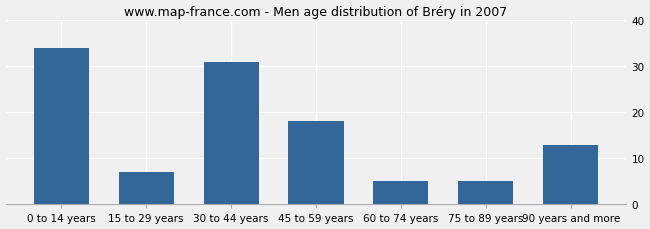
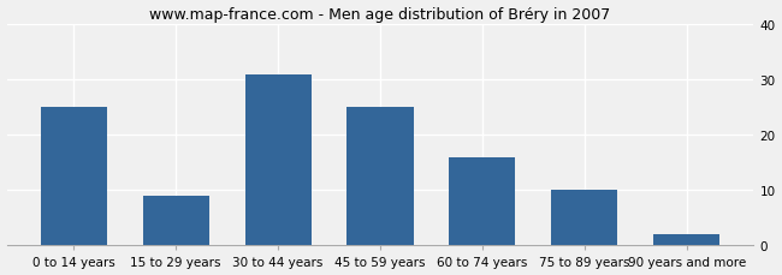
0 to 14 years: 34 -> 25
15 to 29 years: 7 -> 9
45 to 59 years: 18 -> 25
60 to 74 years: 5 -> 16
75 to 89 years: 5 -> 10
90 years and more: 13 -> 2
